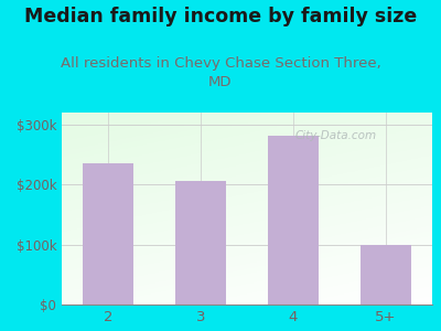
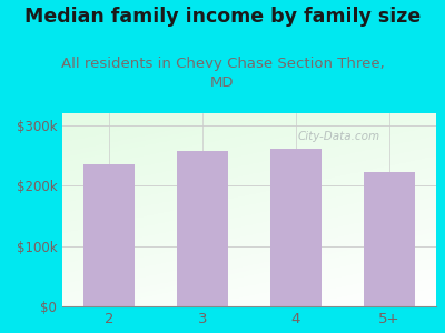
3: $206k -> $258k
4: $282k -> $262k
5+: $100k -> $222k
